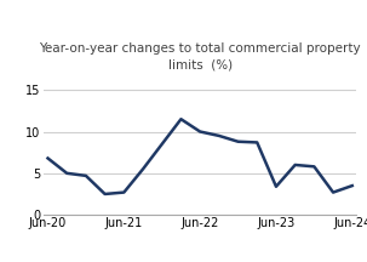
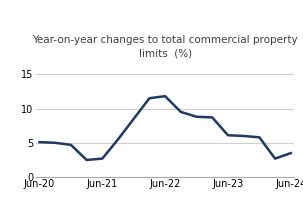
Jun-20: 6.8 -> 5.1
Jun-22: 10.0 -> 11.8
Jun-23: 3.4 -> 6.1
